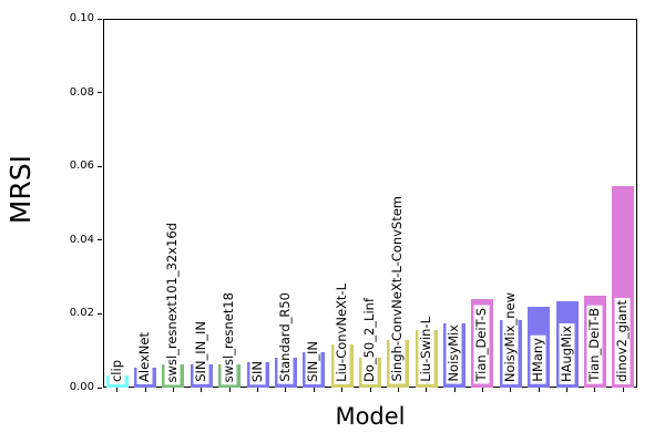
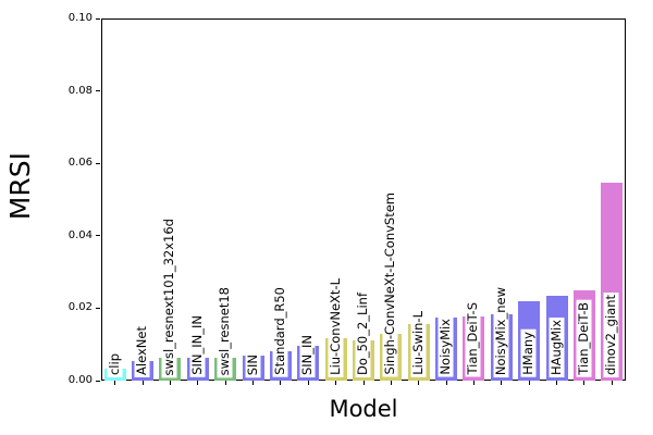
Do_50_2_Linf: 0.008 -> 0.011
Tian_DeiT-S: 0.024 -> 0.018
